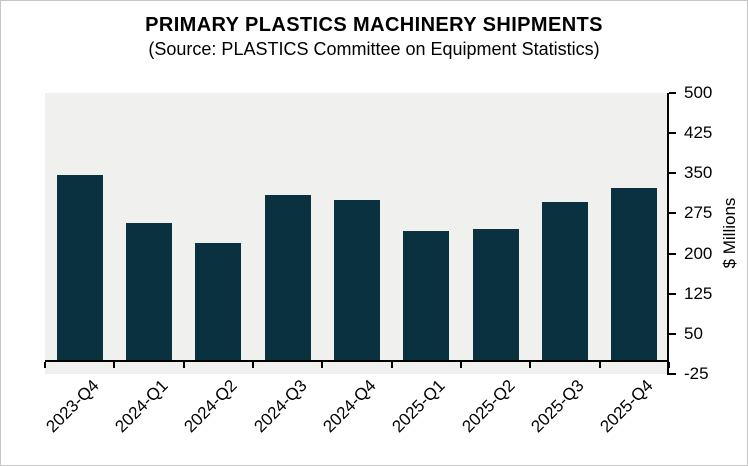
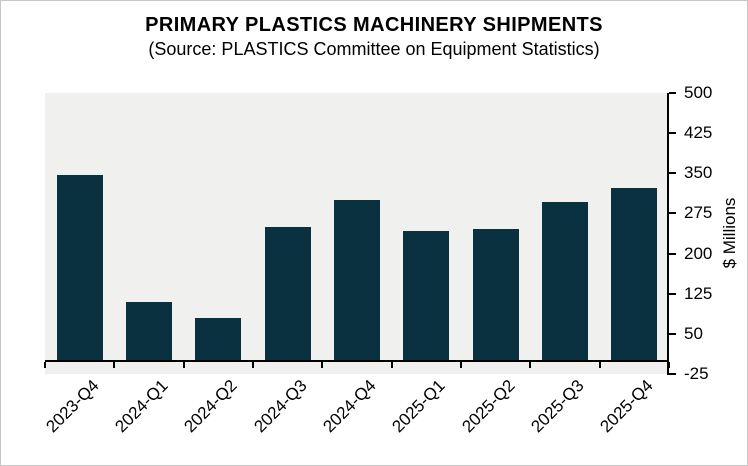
2024-Q1: 260 -> 110
2024-Q2: 220 -> 80
2024-Q3: 310 -> 250
